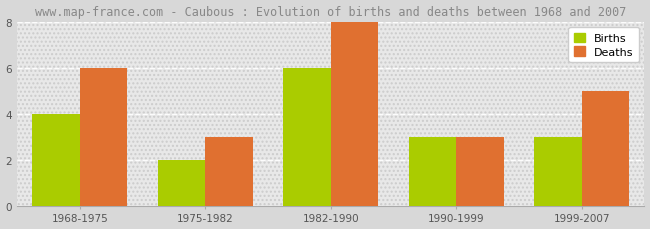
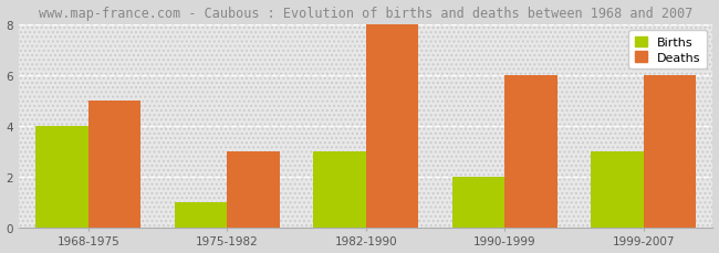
Deaths/1968-1975: 6 -> 5
Births/1975-1982: 2 -> 1
Births/1982-1990: 6 -> 3
Births/1990-1999: 3 -> 2
Deaths/1990-1999: 3 -> 6
Deaths/1999-2007: 5 -> 6
